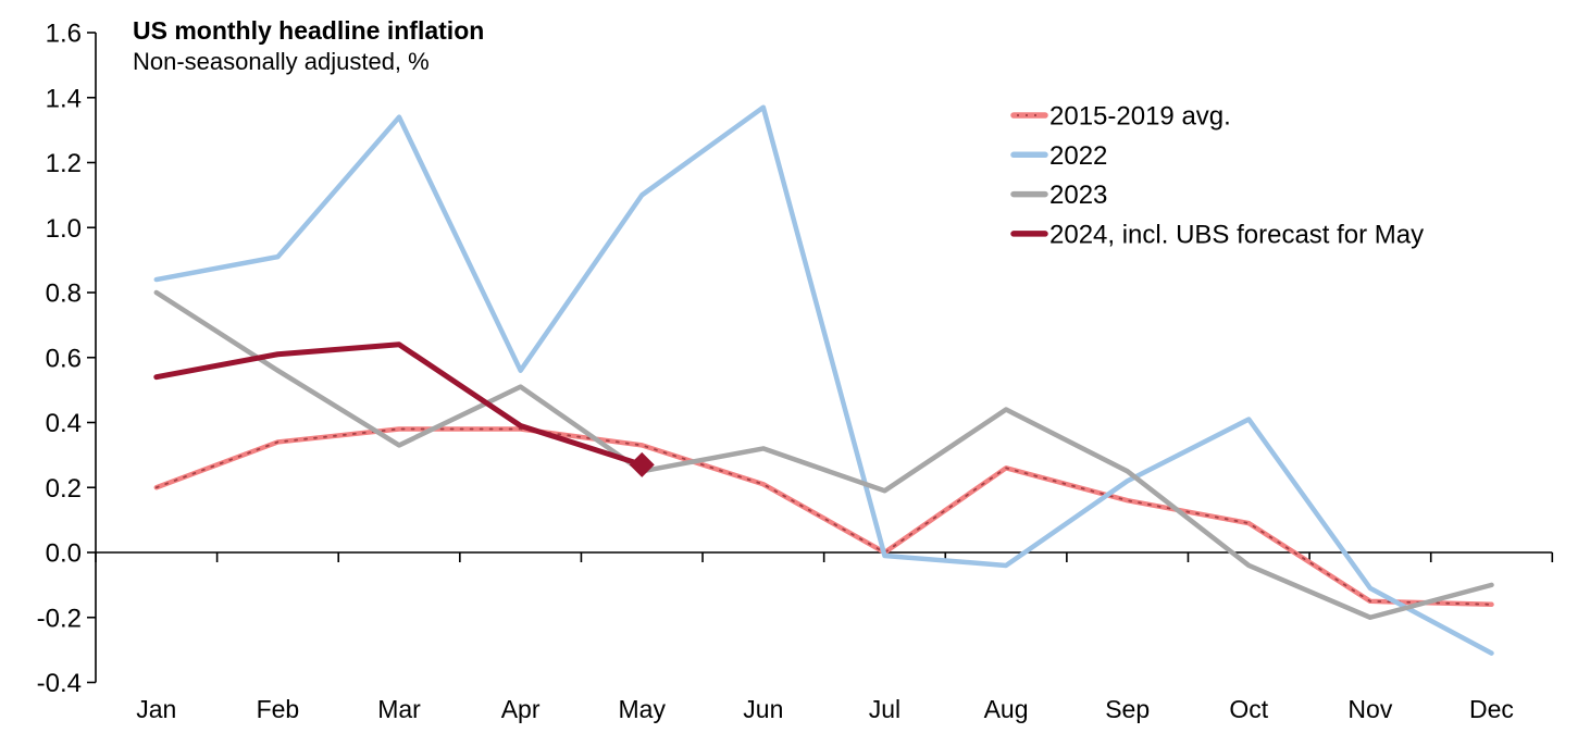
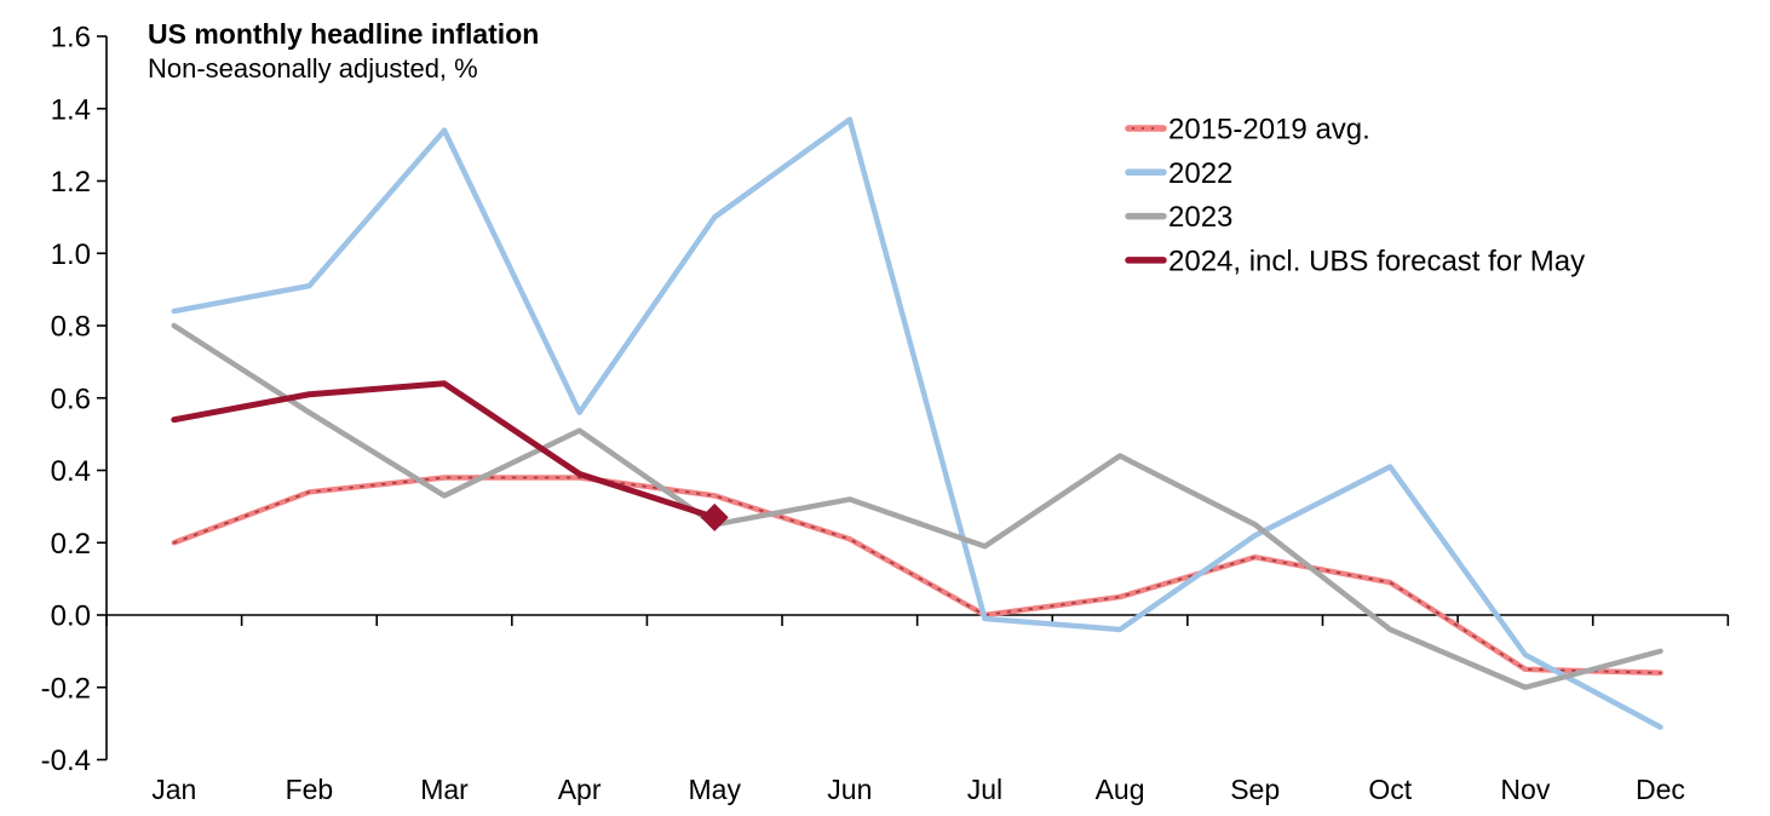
2015-2019 avg./Aug: 0.26 -> 0.05
